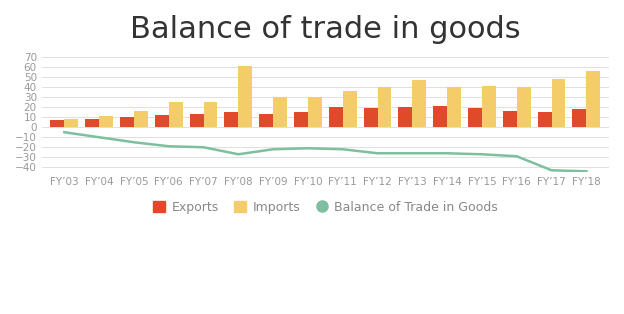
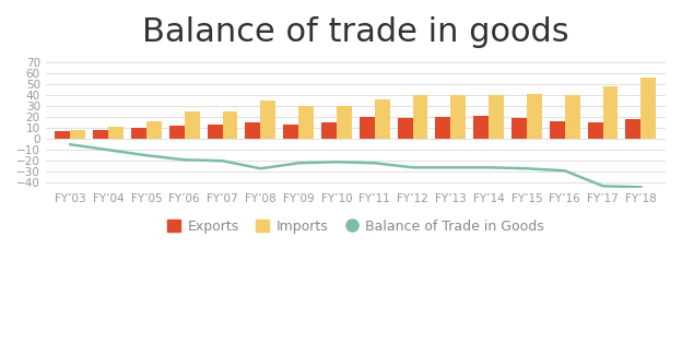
Imports/FY’08: 61 -> 35
Imports/FY’13: 47 -> 40
